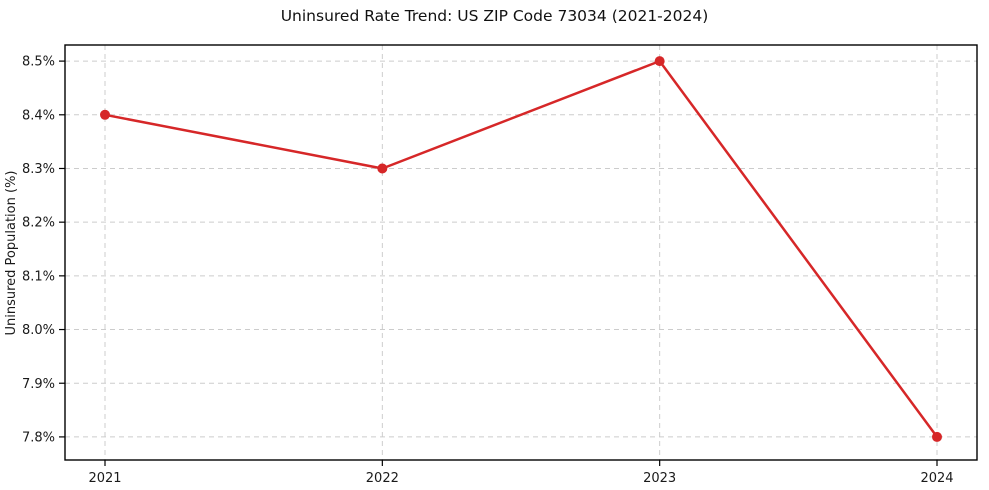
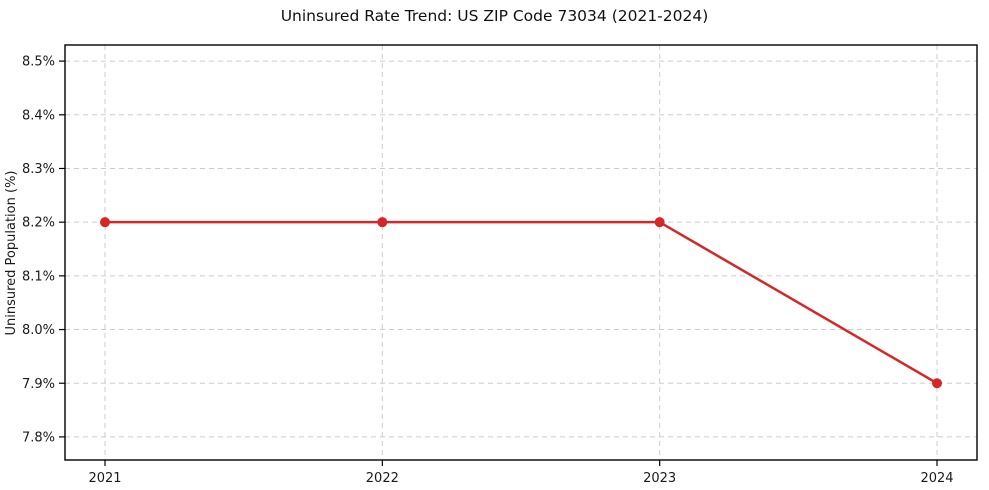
2021: 8.4% -> 8.2%
2022: 8.3% -> 8.2%
2023: 8.5% -> 8.2%
2024: 7.8% -> 7.9%
